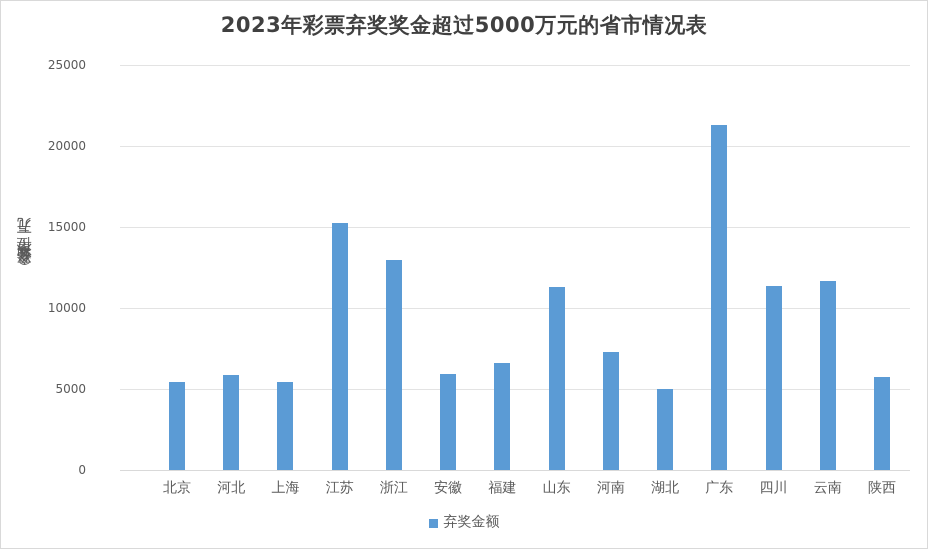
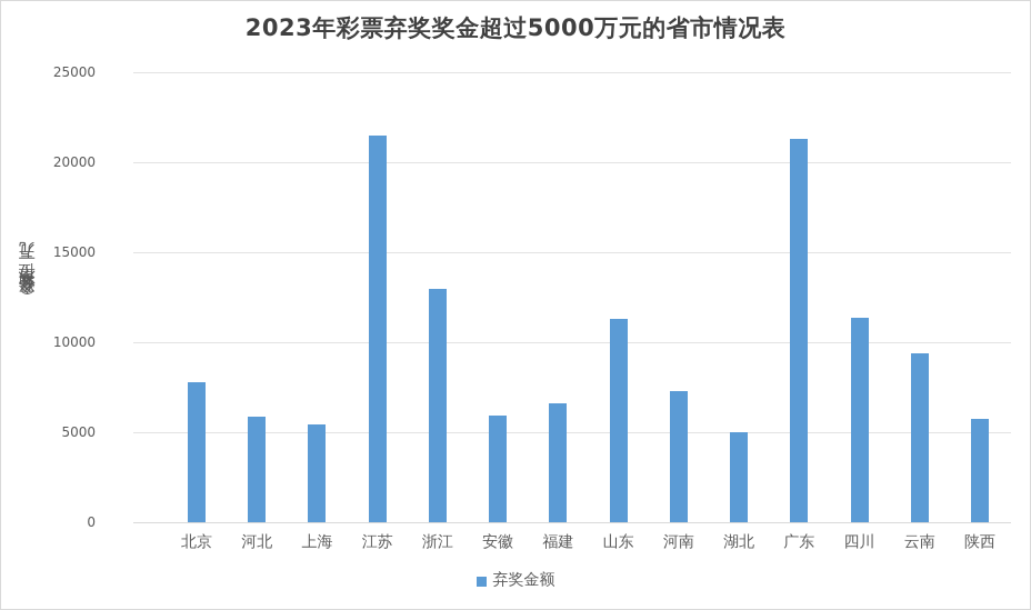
北京: 5400 -> 7800
江苏: 15200 -> 21500
云南: 11700 -> 9400
